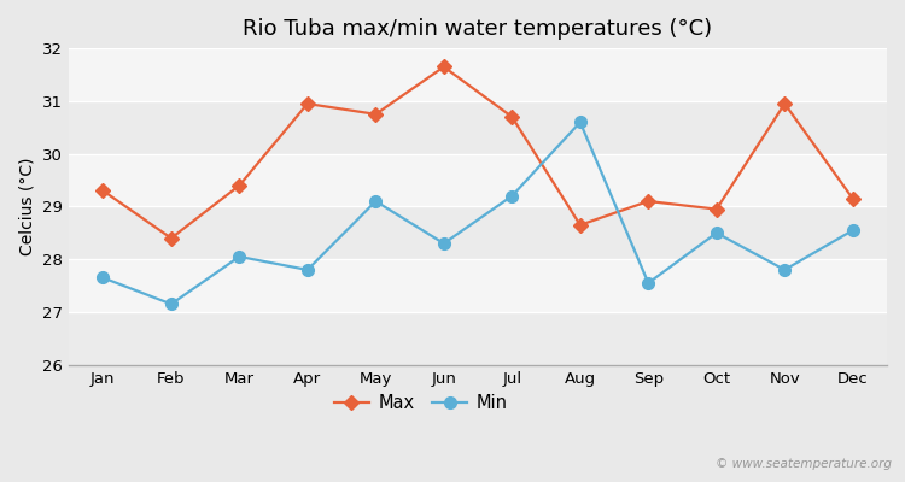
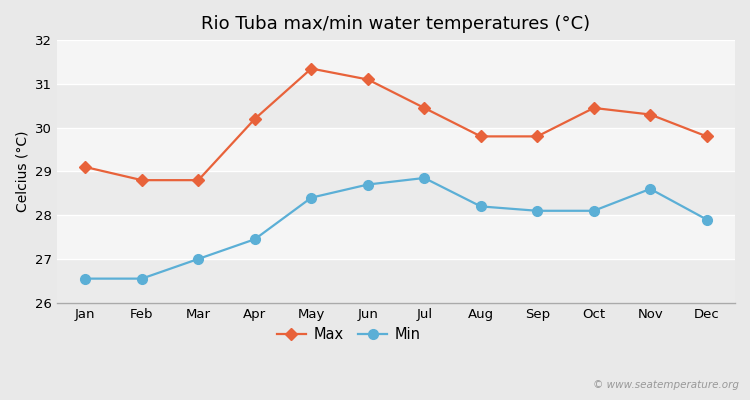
Max/Jan: 29.30 -> 29.10
Min/Jan: 27.65 -> 26.55
Max/Feb: 28.40 -> 28.80
Min/Feb: 27.15 -> 26.55
Max/Mar: 29.40 -> 28.80
Min/Mar: 28.05 -> 27.00
Max/Apr: 30.95 -> 30.20
Min/Apr: 27.80 -> 27.45
Max/May: 30.75 -> 31.35
Min/May: 29.10 -> 28.40
Max/Jun: 31.65 -> 31.10
Min/Jun: 28.30 -> 28.70
Max/Jul: 30.70 -> 30.45
Min/Jul: 29.20 -> 28.85
Max/Aug: 28.65 -> 29.80
Min/Aug: 30.60 -> 28.20
Max/Sep: 29.10 -> 29.80
Min/Sep: 27.55 -> 28.10
Max/Oct: 28.95 -> 30.45
Min/Oct: 28.50 -> 28.10
Max/Nov: 30.95 -> 30.30
Min/Nov: 27.80 -> 28.60
Max/Dec: 29.15 -> 29.80
Min/Dec: 28.55 -> 27.90
